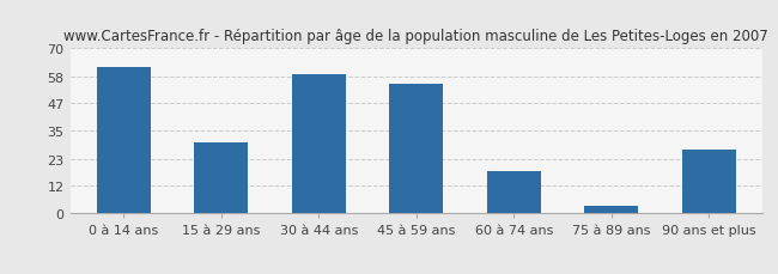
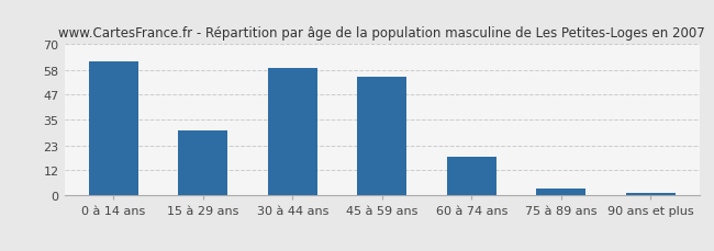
90 ans et plus: 27 -> 1
